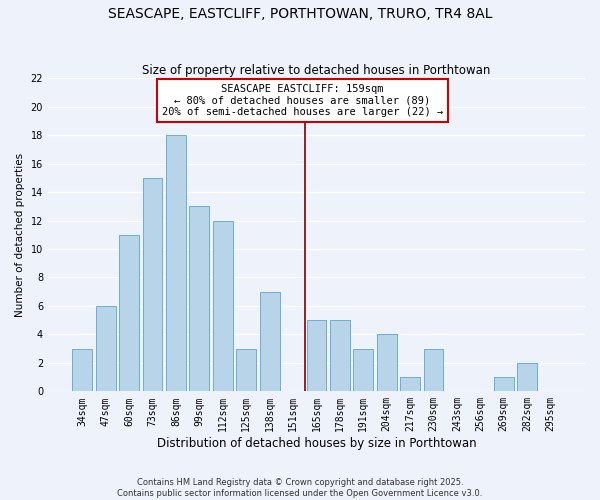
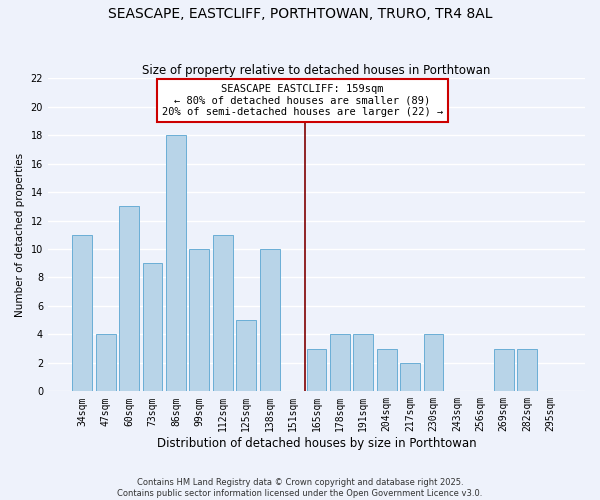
34sqm: 3 -> 11
47sqm: 6 -> 4
60sqm: 11 -> 13
73sqm: 15 -> 9
99sqm: 13 -> 10
112sqm: 12 -> 11
125sqm: 3 -> 5
138sqm: 7 -> 10
165sqm: 5 -> 3
178sqm: 5 -> 4
191sqm: 3 -> 4
204sqm: 4 -> 3
217sqm: 1 -> 2
230sqm: 3 -> 4
269sqm: 1 -> 3
282sqm: 2 -> 3
